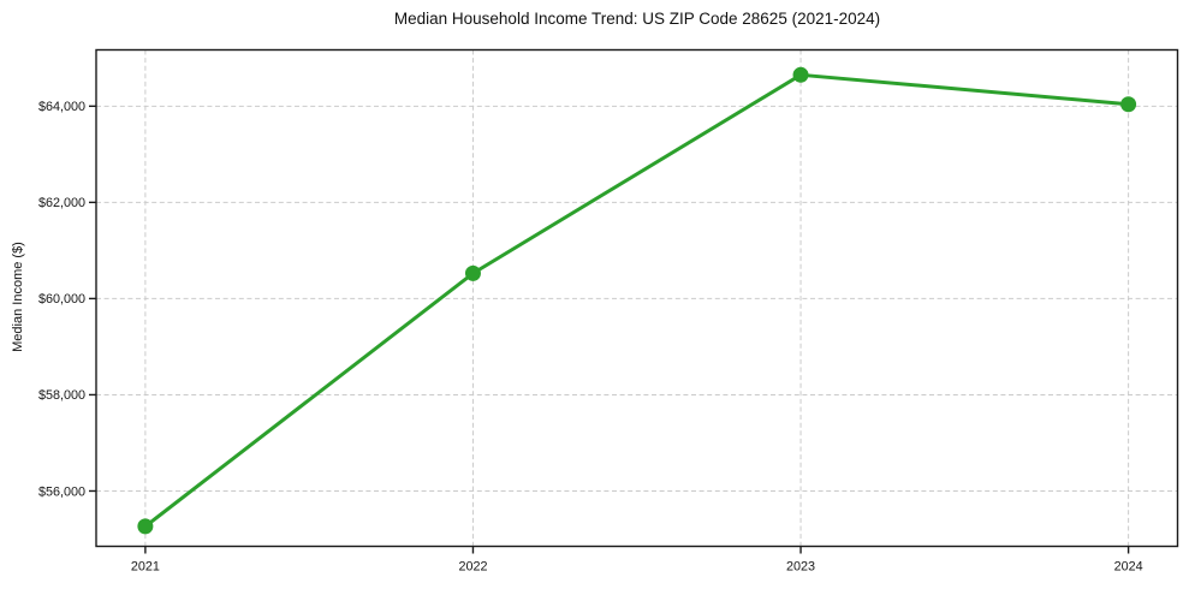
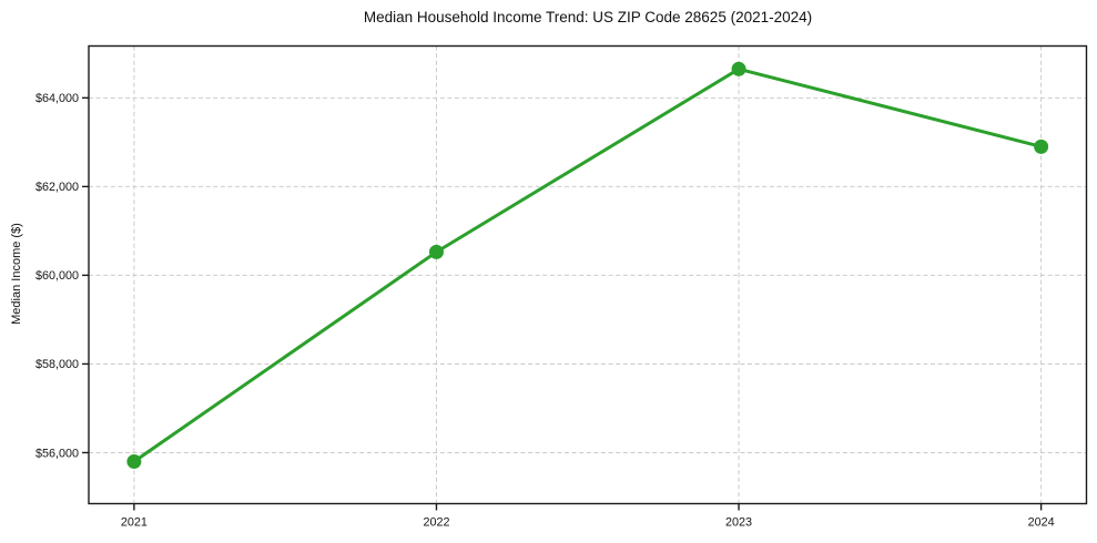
2021: $55300 -> $55800
2024: $64000 -> $62900
